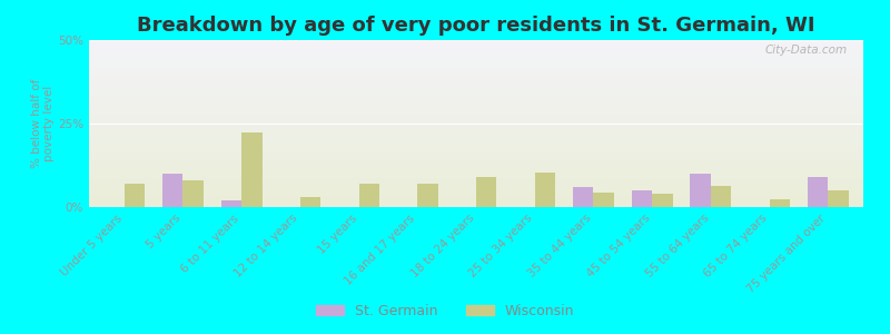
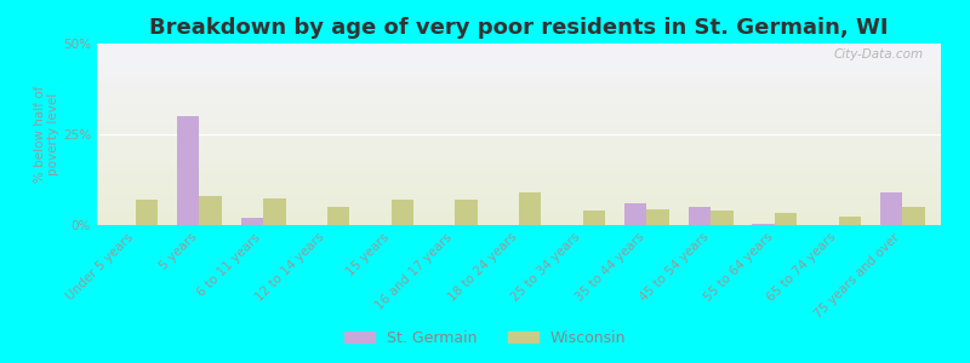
St. Germain/5 years: 10.0% -> 30.0%
Wisconsin/6 to 11 years: 22.5% -> 7.5%
Wisconsin/12 to 14 years: 3.0% -> 5.0%
Wisconsin/25 to 34 years: 10.5% -> 4.0%
St. Germain/55 to 64 years: 10.0% -> 0.5%
Wisconsin/55 to 64 years: 6.5% -> 3.5%
